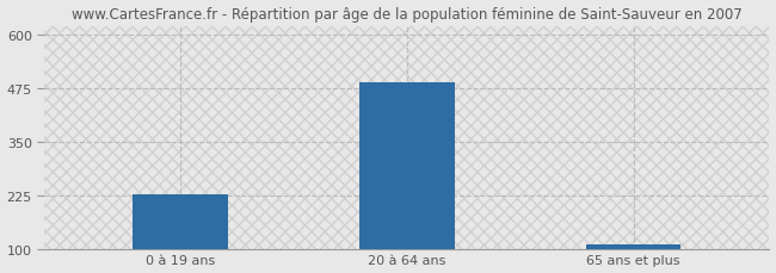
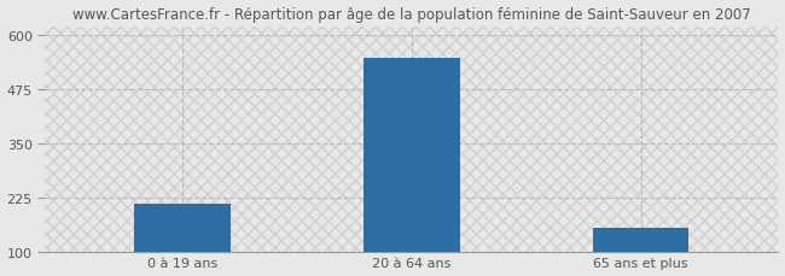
0 à 19 ans: 228 -> 210
20 à 64 ans: 487 -> 545
65 ans et plus: 110 -> 155
